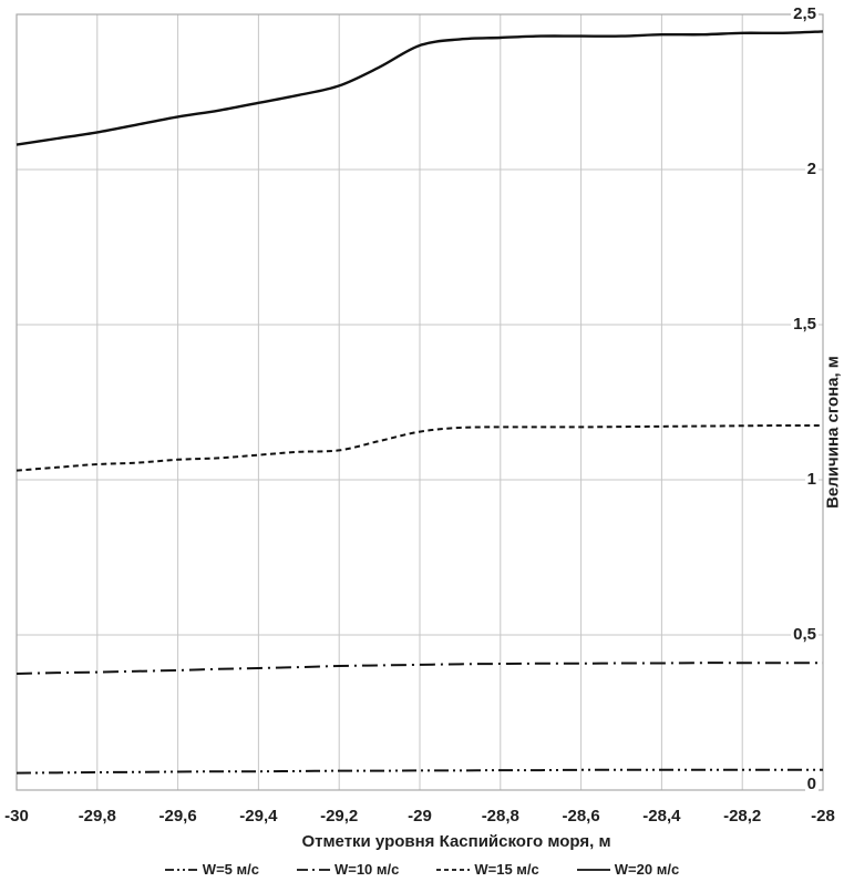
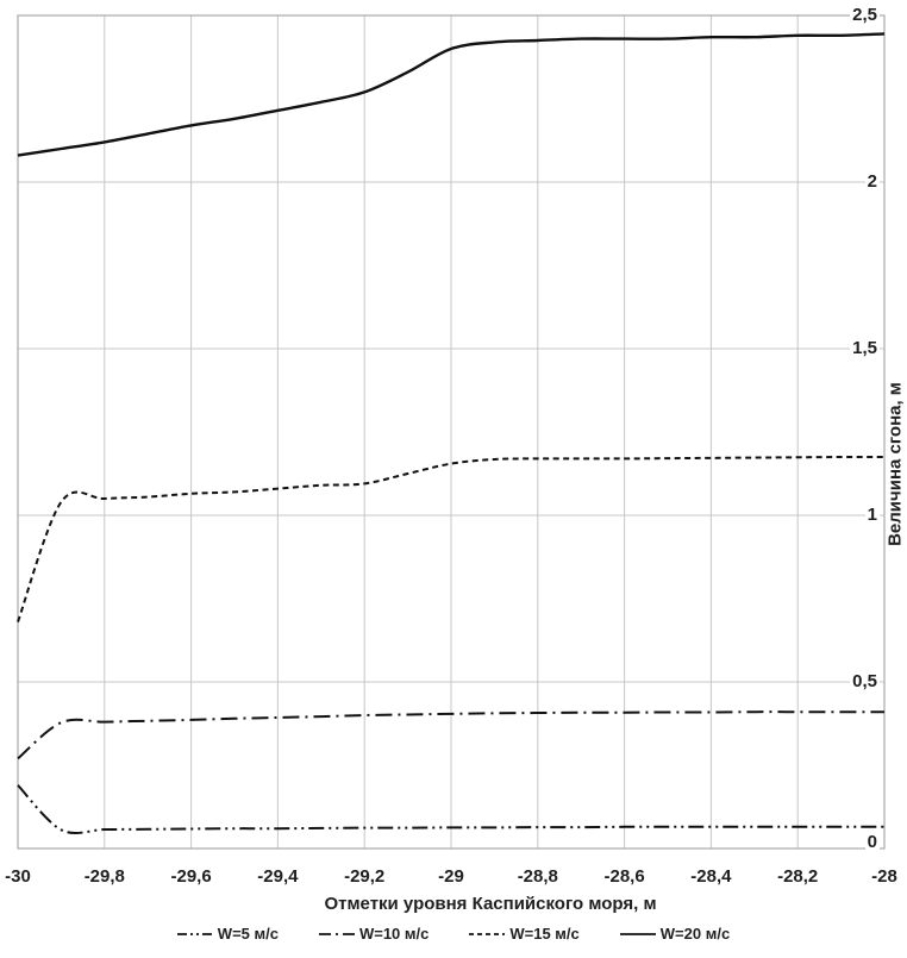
W=5 м/с/-30: 0.06 -> 0.19
W=10 м/с/-30: 0.38 -> 0.27
W=15 м/с/-30: 1.03 -> 0.68
